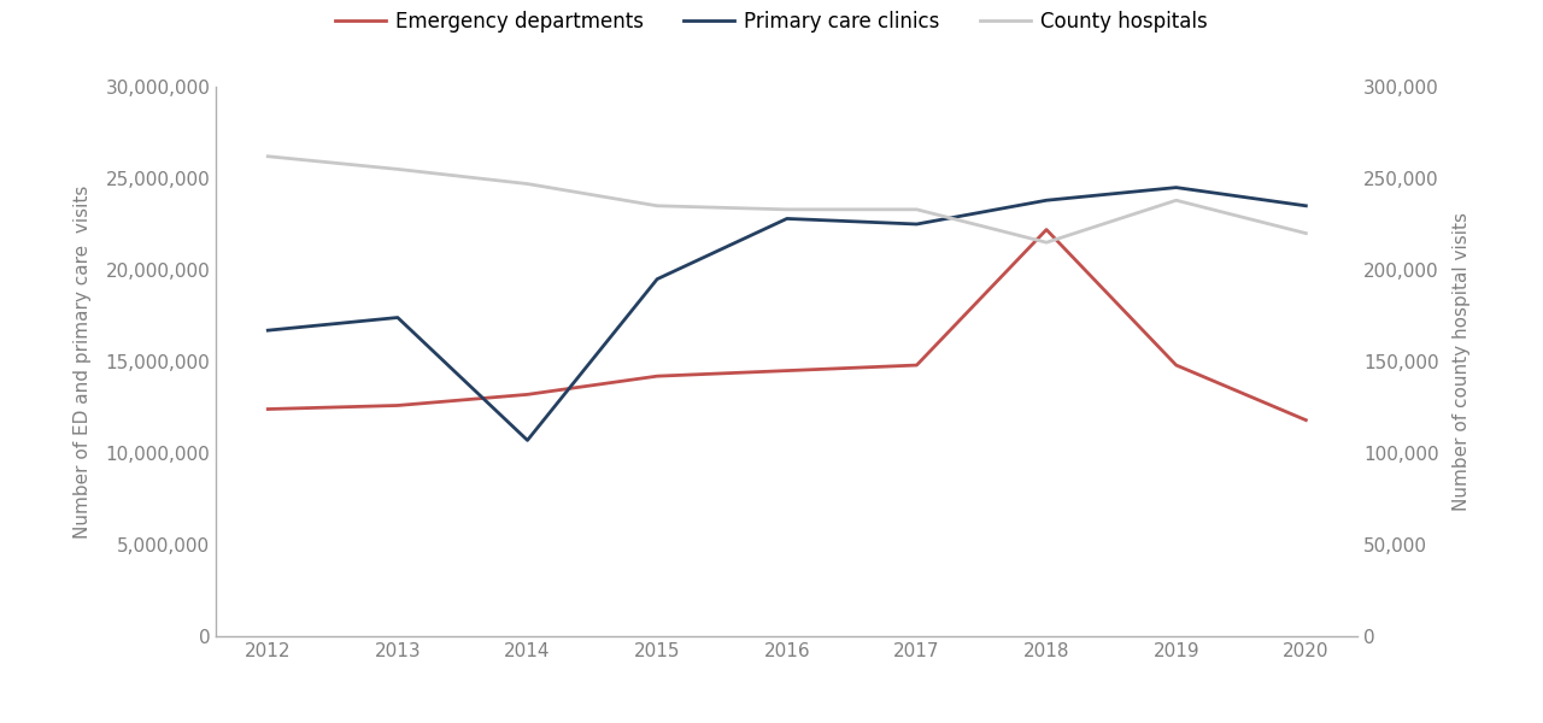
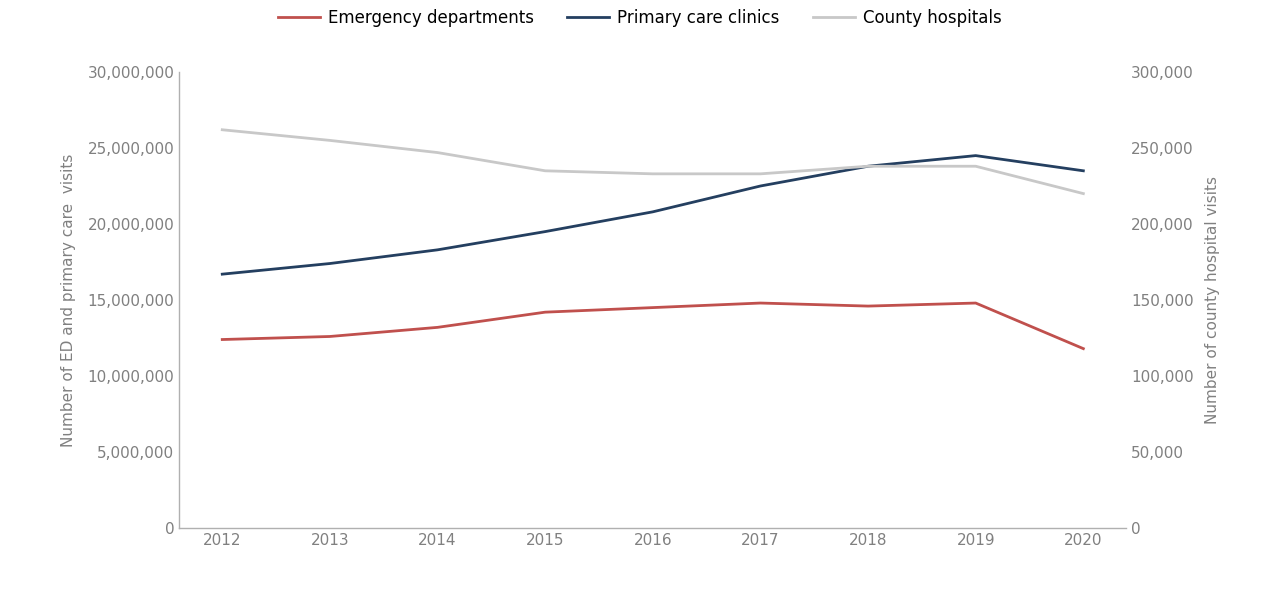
Primary care clinics/2014: 10,700,000 -> 18,300,000
Primary care clinics/2016: 22,800,000 -> 20,800,000
Emergency departments/2018: 22,200,000 -> 14,600,000
County hospitals/2018: 215,000 -> 238,000
